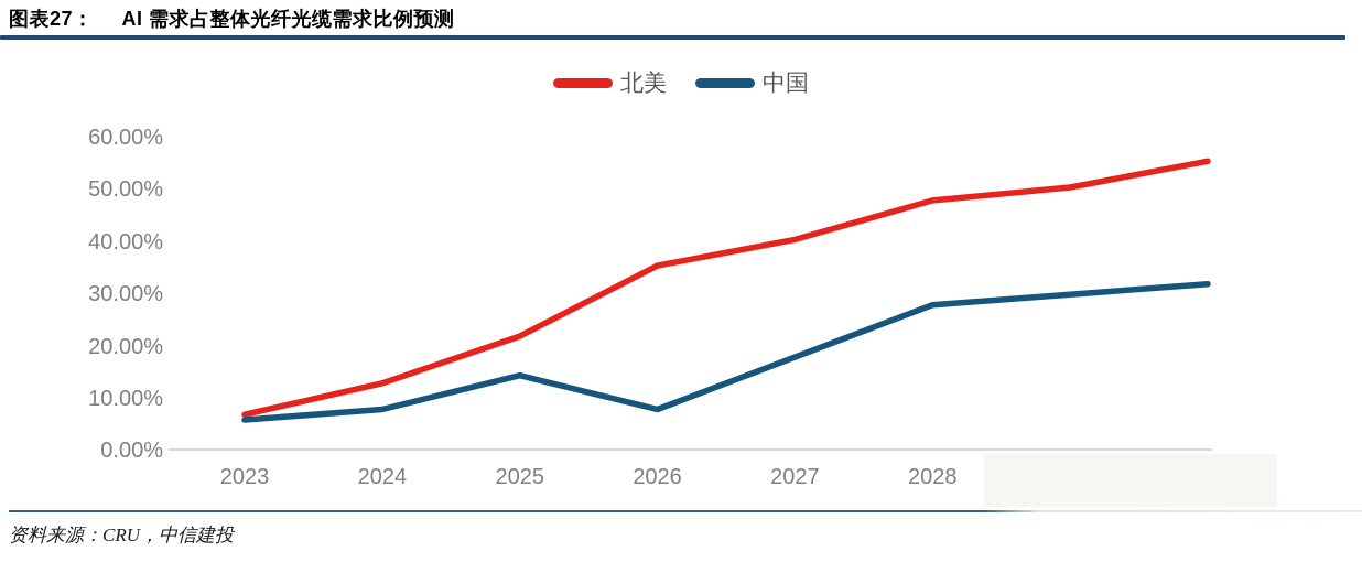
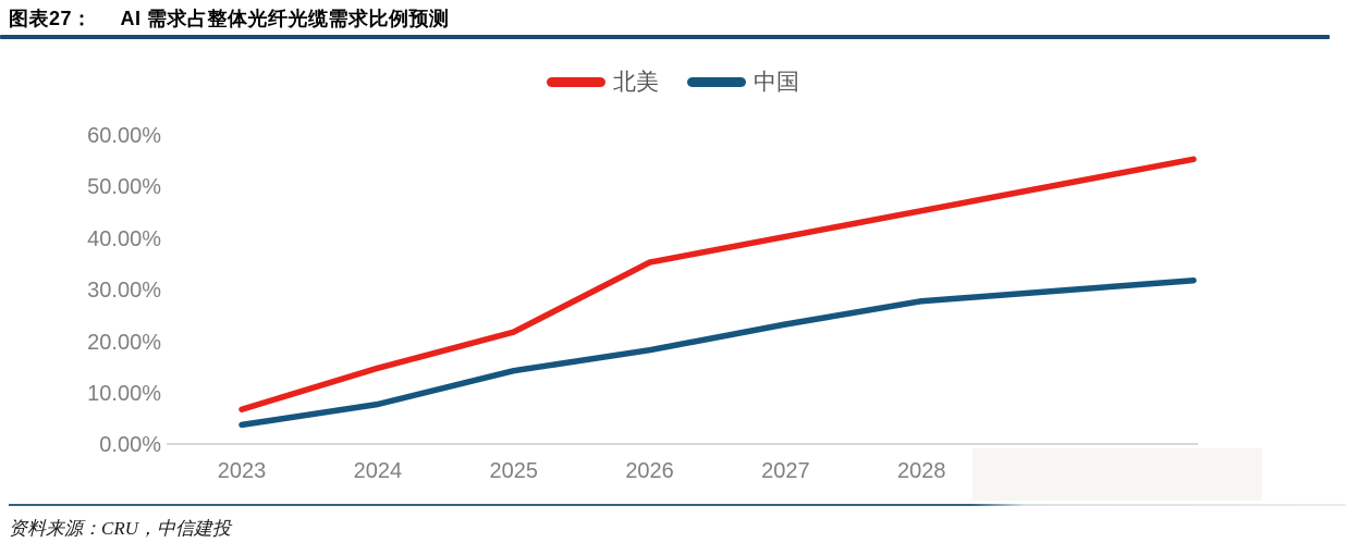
中国/2023: 6% -> 4%
北美/2024: 13% -> 15%
中国/2026: 8% -> 18%
中国/2027: 18% -> 24%
北美/2028: 48% -> 46%
